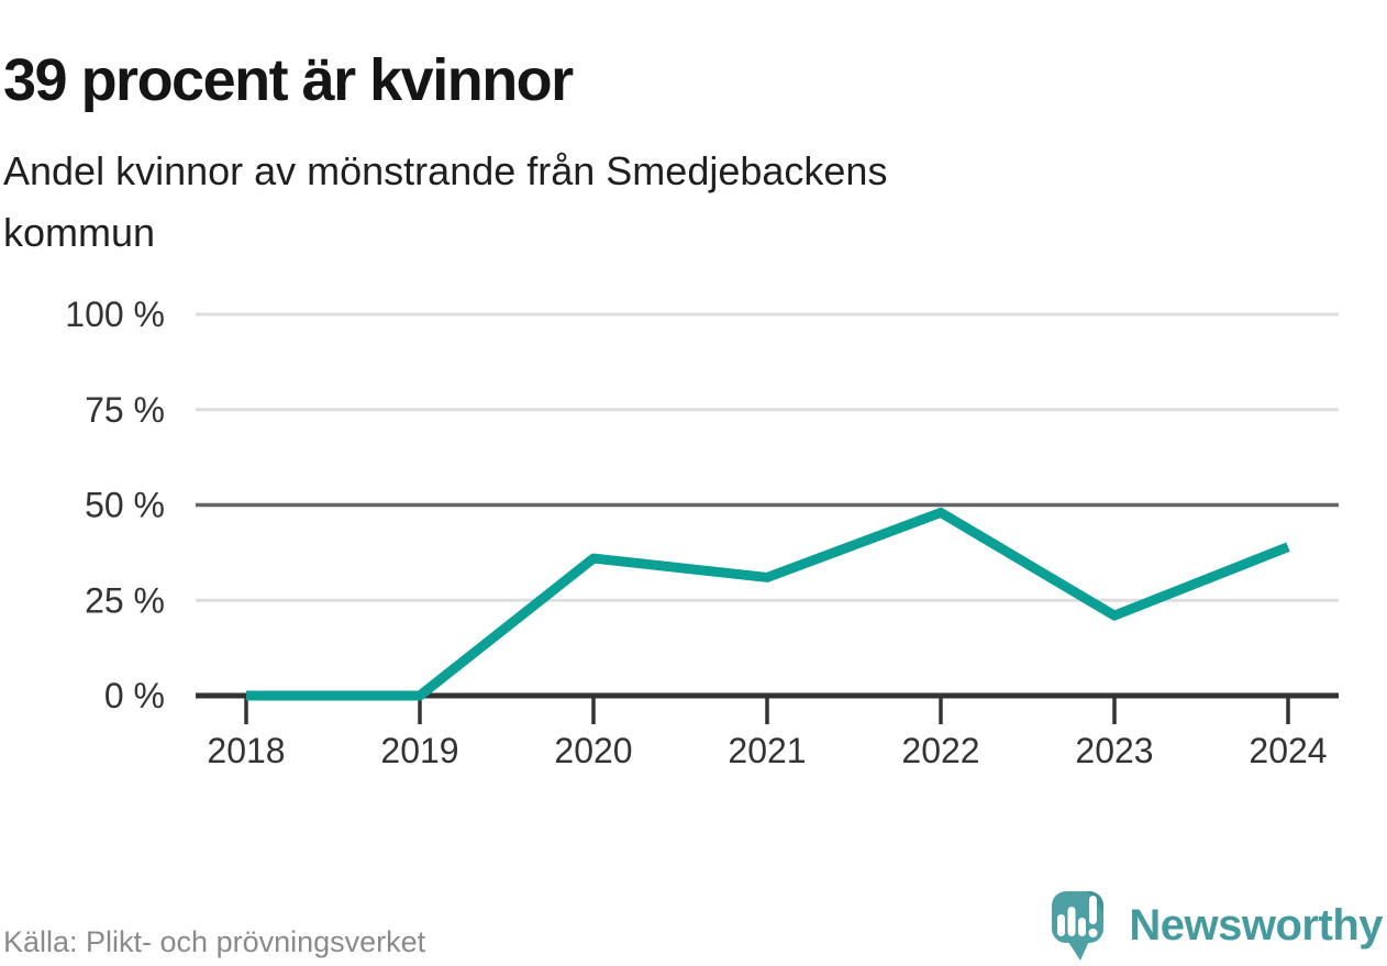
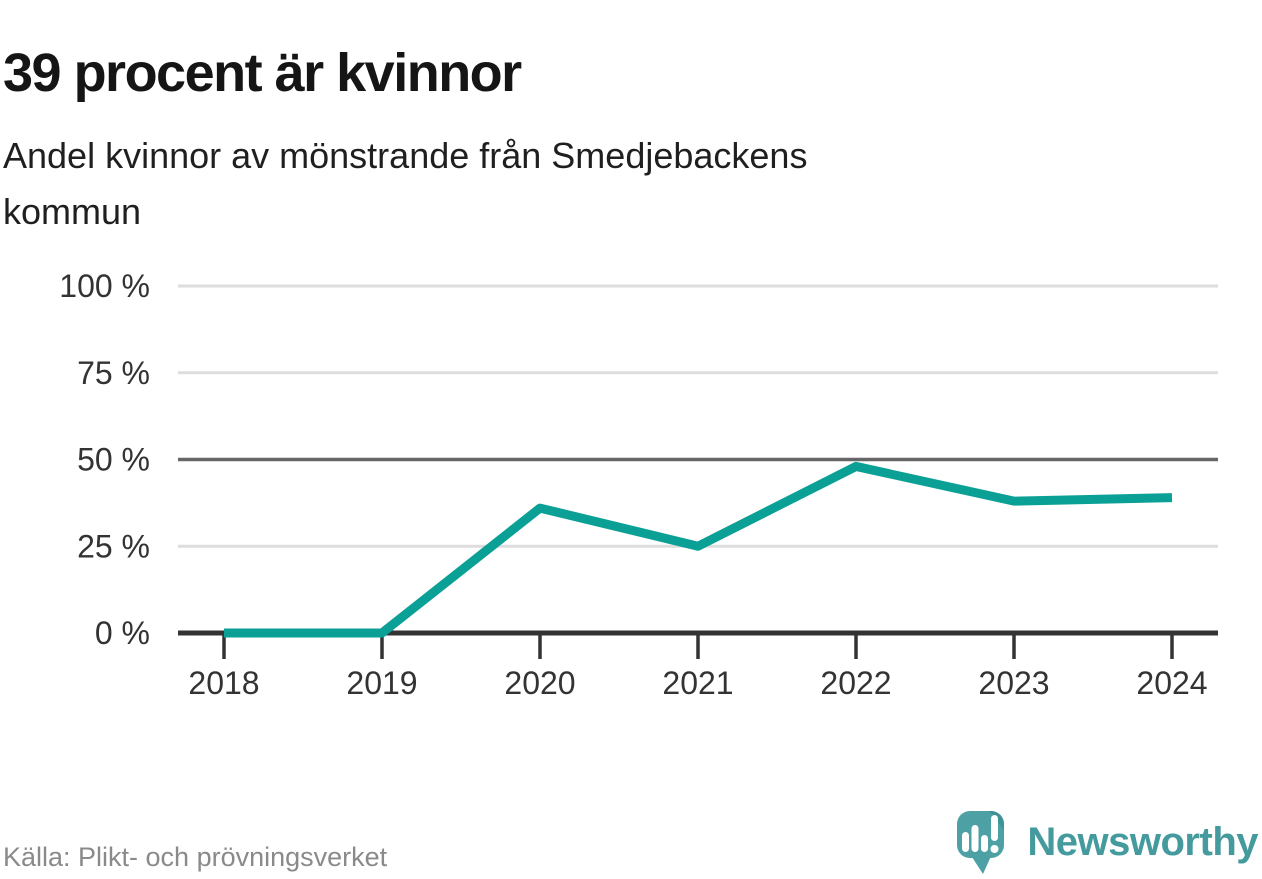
2021: 31% -> 25%
2023: 21% -> 38%
